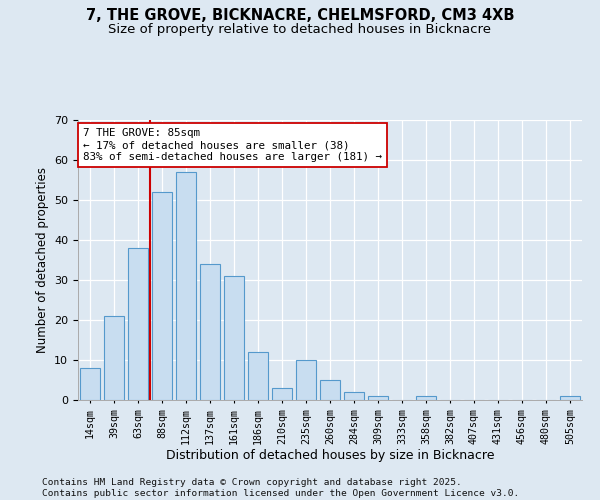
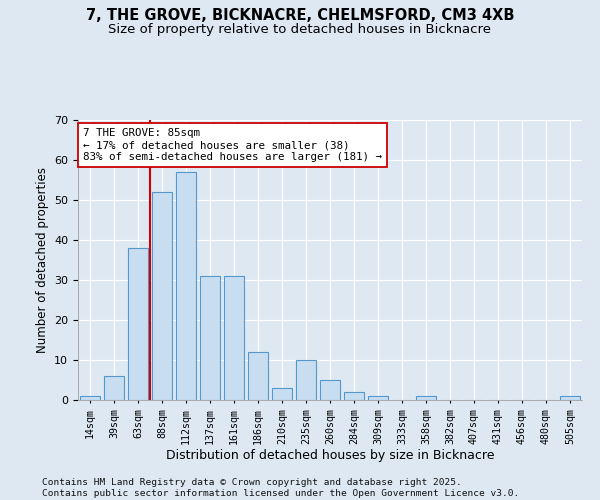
14sqm: 8 -> 1
39sqm: 21 -> 6
137sqm: 34 -> 31
